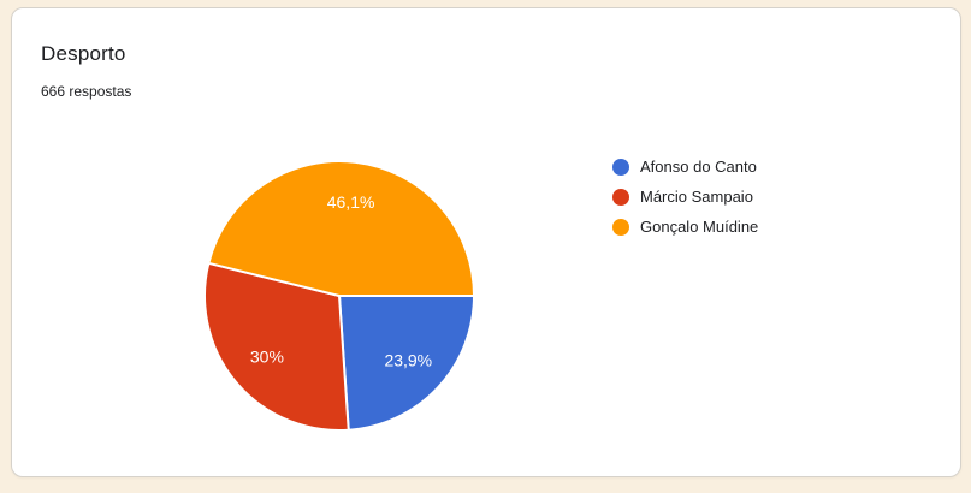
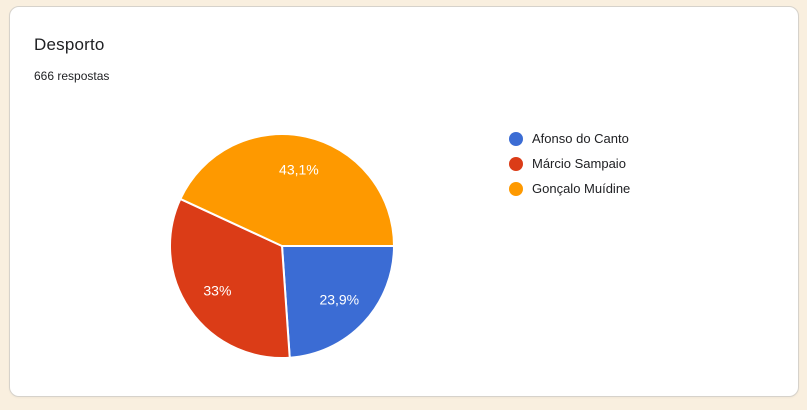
Márcio Sampaio: 30% -> 33%
Gonçalo Muídine: 46,1% -> 43,1%
